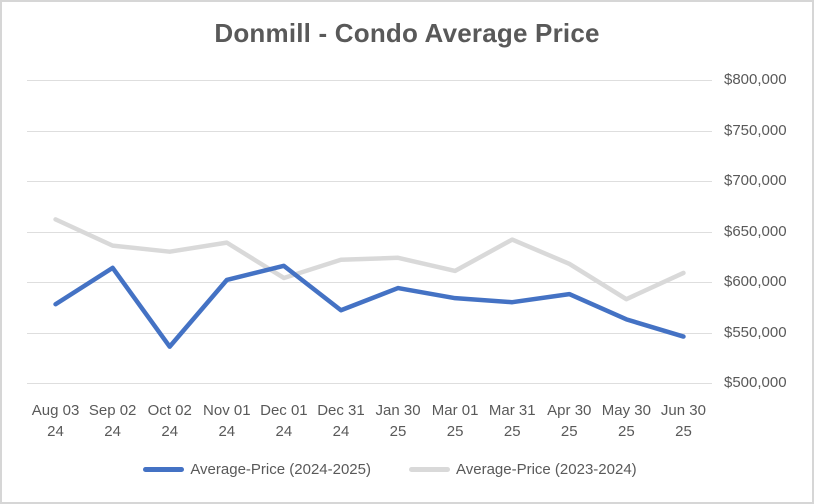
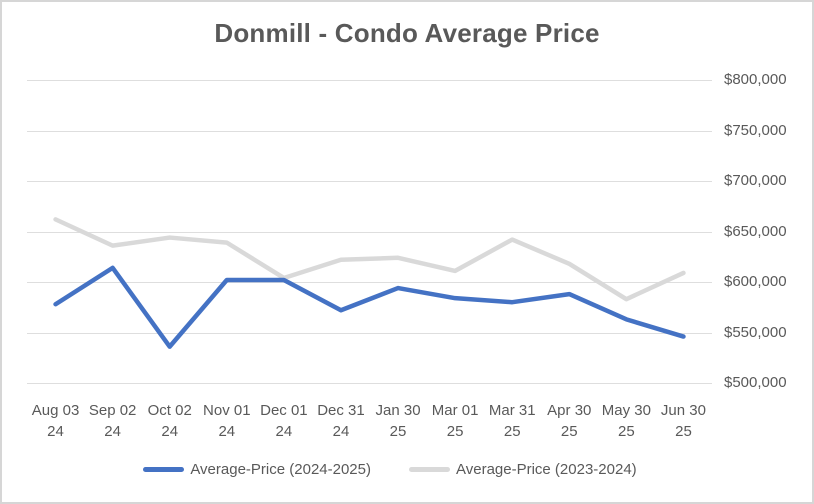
Average-Price (2023-2024)/Oct 02: $630000 -> $644000
Average-Price (2024-2025)/Dec 01: $616000 -> $602000
